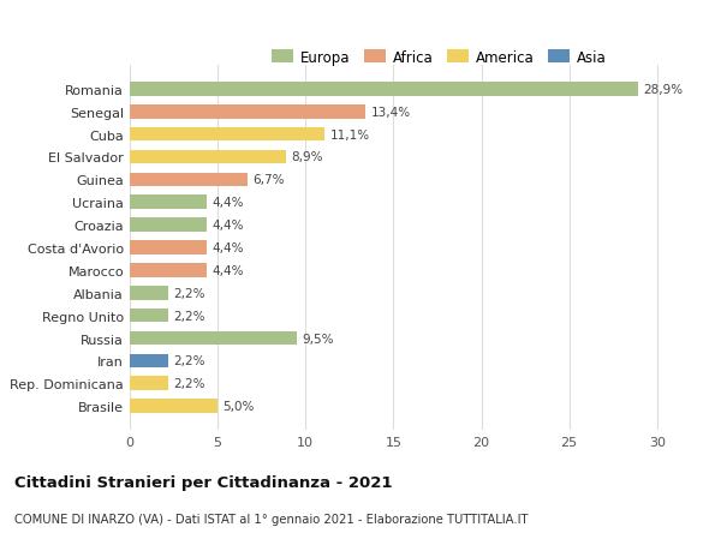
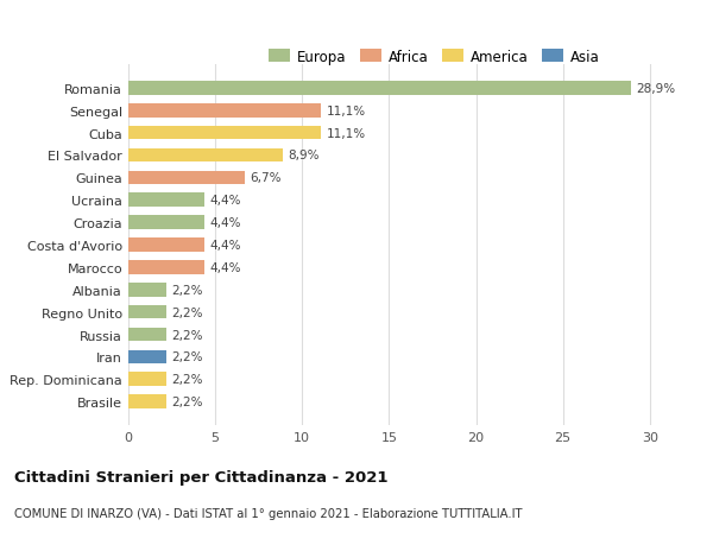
Senegal: 13,4% -> 11,1%
Russia: 9,5% -> 2,2%
Brasile: 5,0% -> 2,2%
